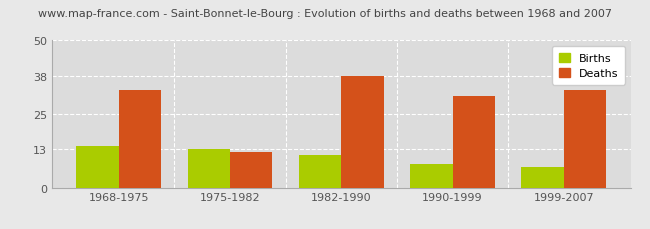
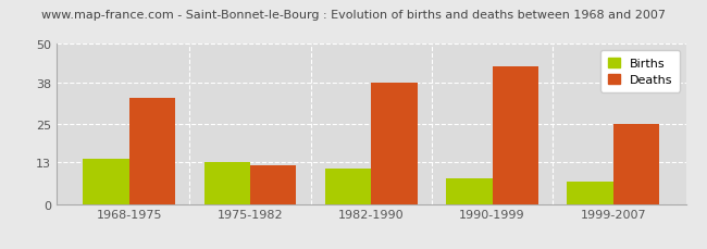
Deaths/1990-1999: 31 -> 43
Deaths/1999-2007: 33 -> 25
